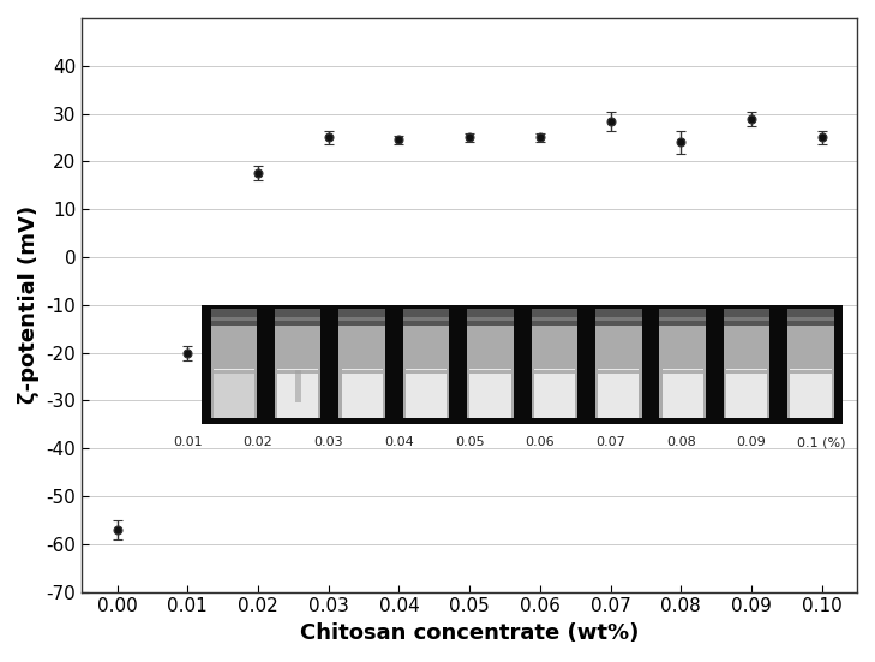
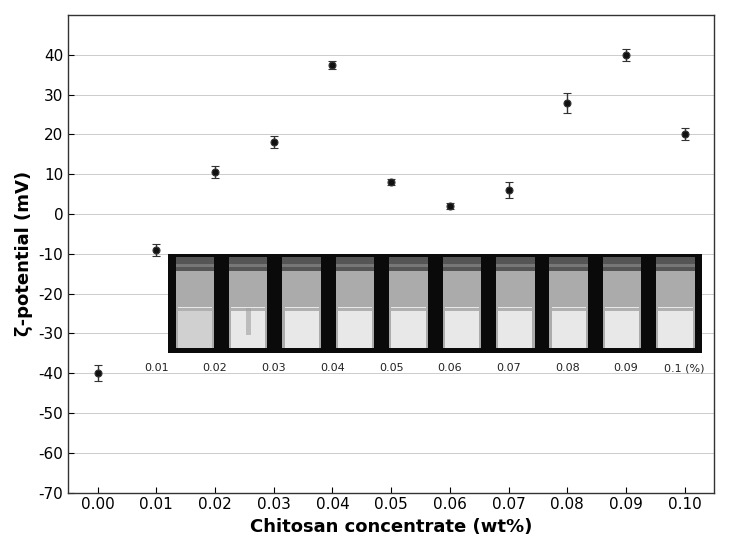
0.00: -57.0 -> -40.0
0.01: -20.0 -> -9.0
0.02: 17.5 -> 10.5
0.03: 25.0 -> 18.0
0.04: 24.5 -> 37.5
0.05: 25.0 -> 8.0
0.06: 25.0 -> 2.0
0.07: 28.5 -> 6.0
0.08: 24.0 -> 28.0
0.09: 29.0 -> 40.0
0.10: 25.0 -> 20.0
